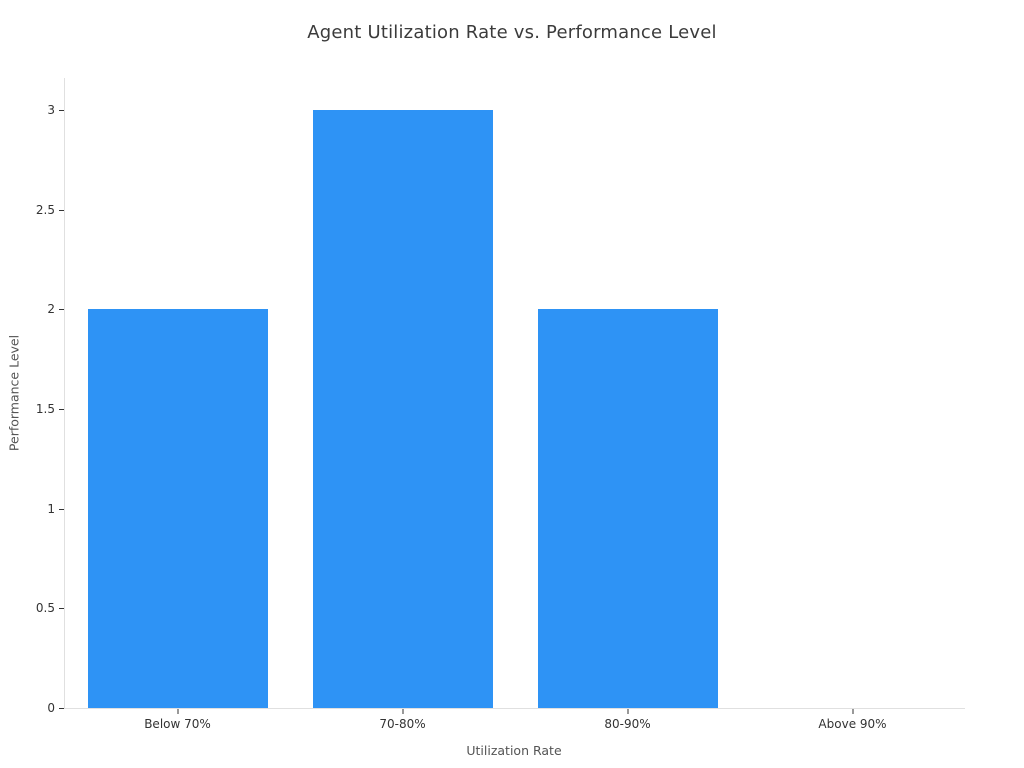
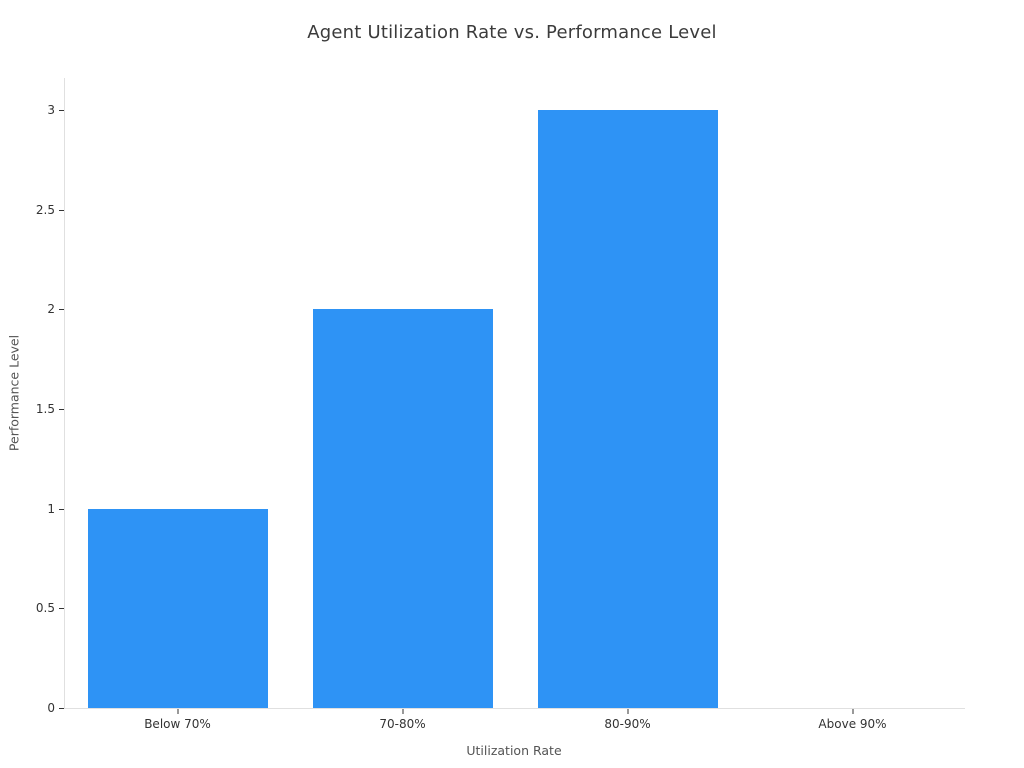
Below 70%: 2 -> 1
70-80%: 3 -> 2
80-90%: 2 -> 3
